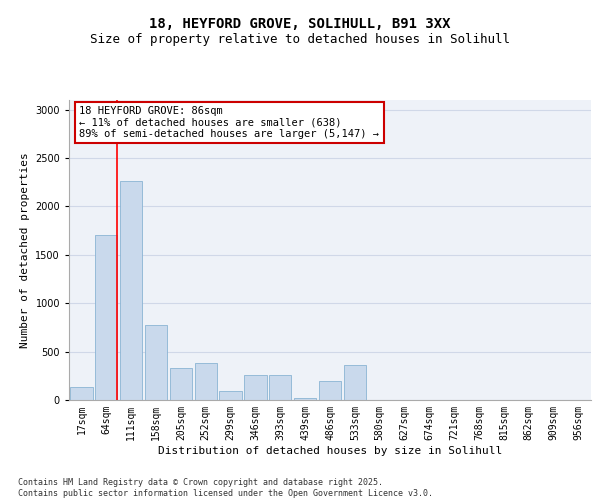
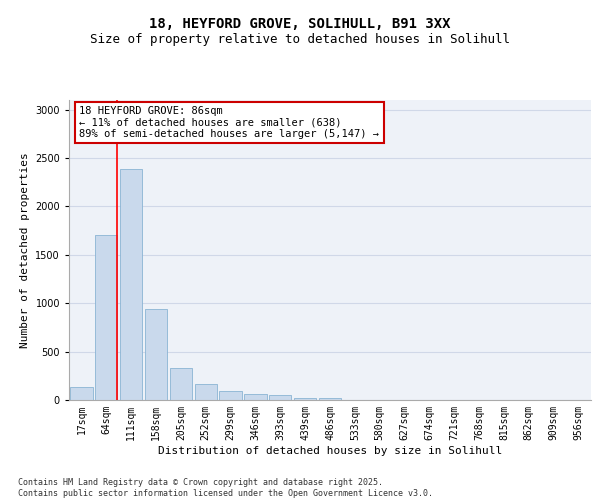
111sqm: 2260 -> 2390
158sqm: 780 -> 940
252sqm: 380 -> 160
346sqm: 260 -> 60
393sqm: 260 -> 50
486sqm: 200 -> 20
533sqm: 360 -> 0
